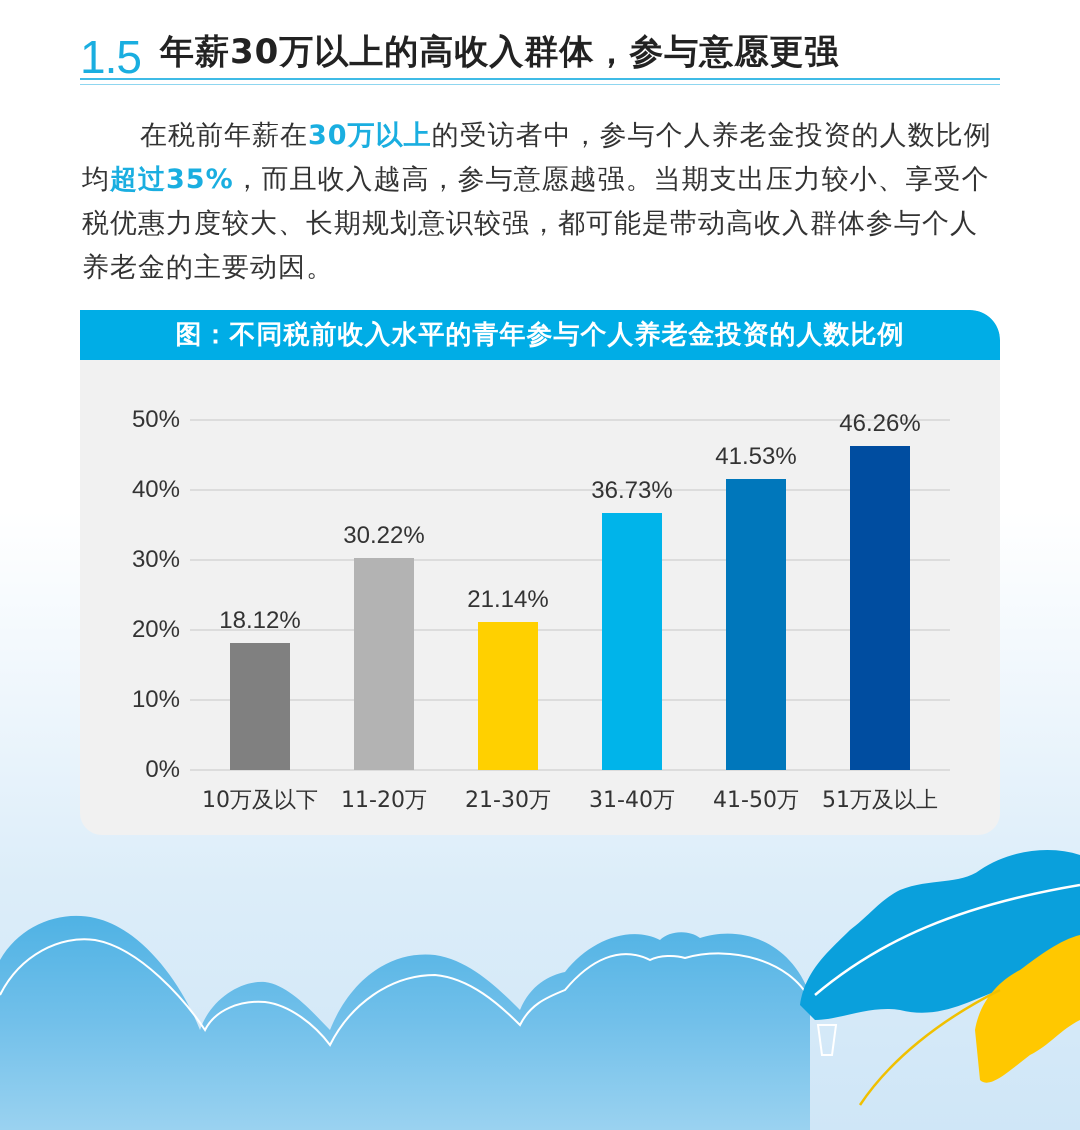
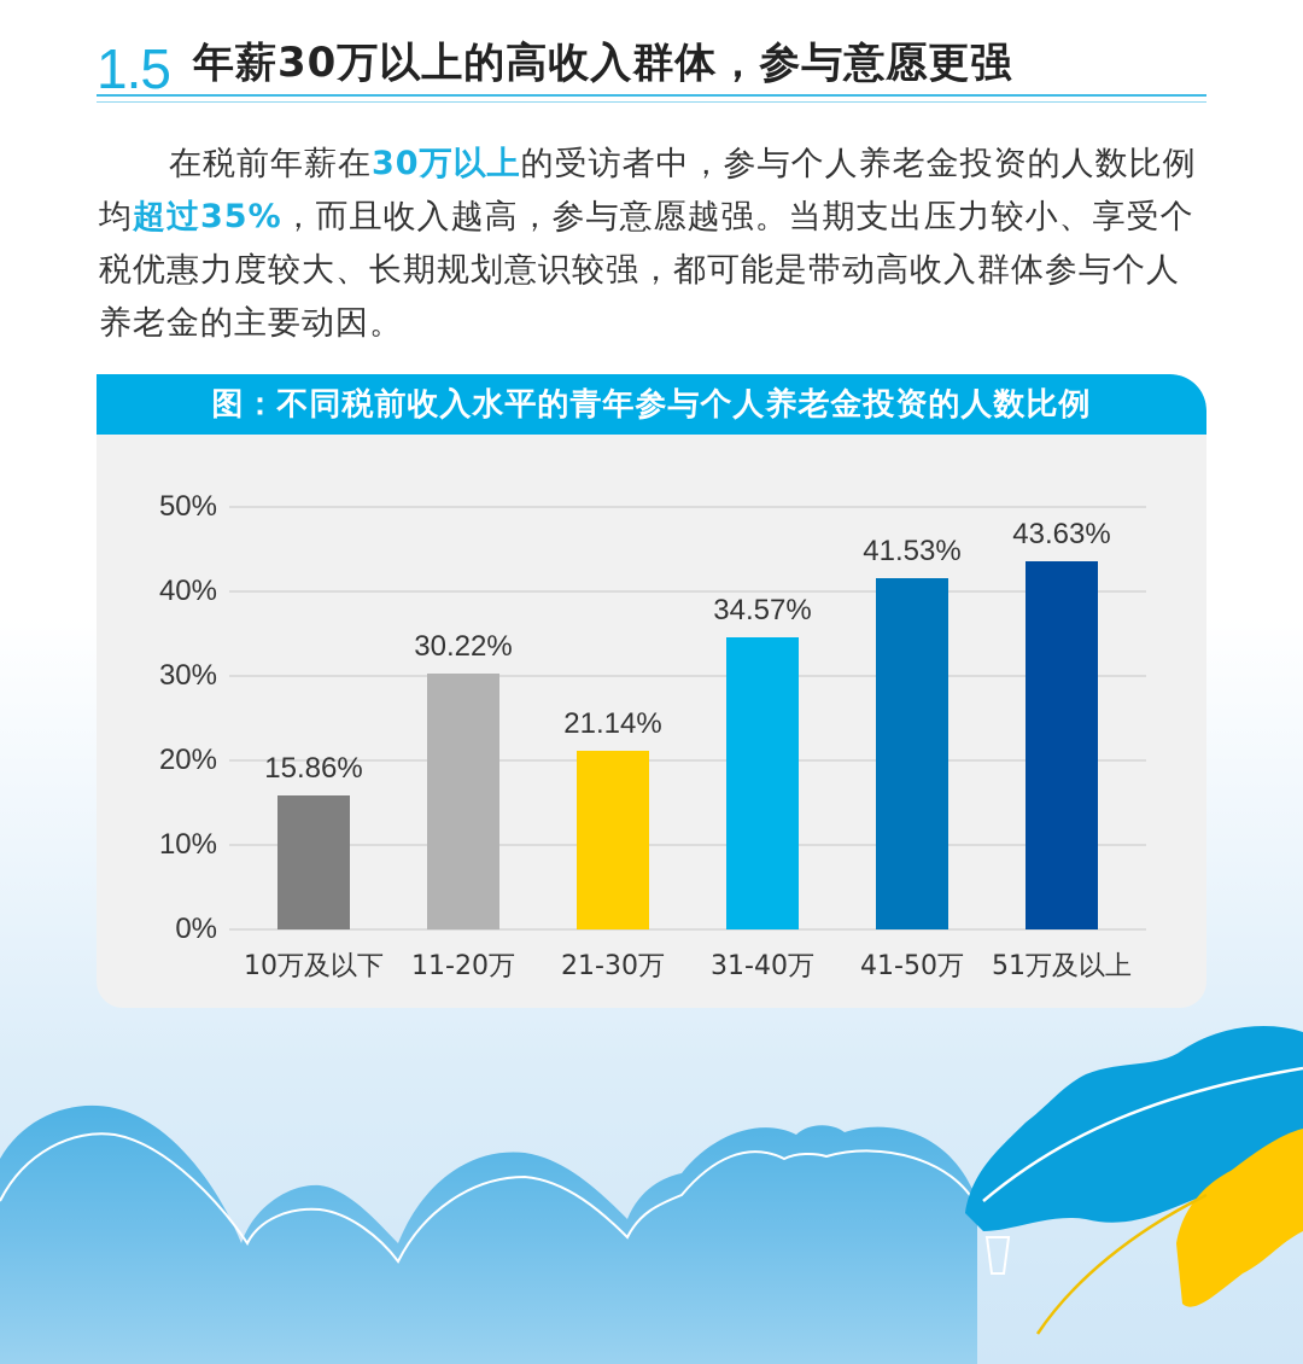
10万及以下: 18.12% -> 15.86%
31-40万: 36.73% -> 34.57%
51万及以上: 46.26% -> 43.63%
